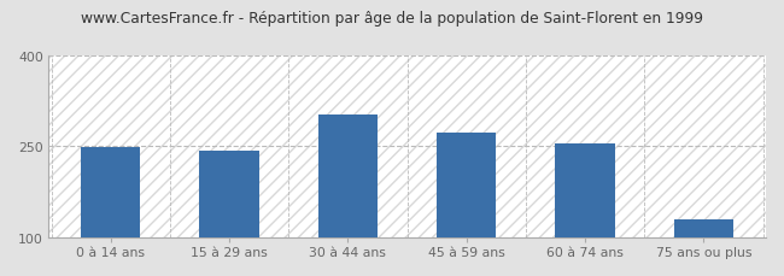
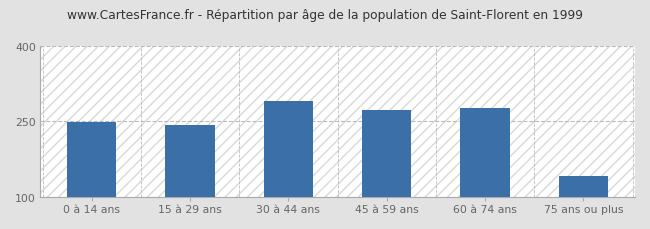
30 à 44 ans: 302 -> 290
60 à 74 ans: 254 -> 276
75 ans ou plus: 130 -> 142
